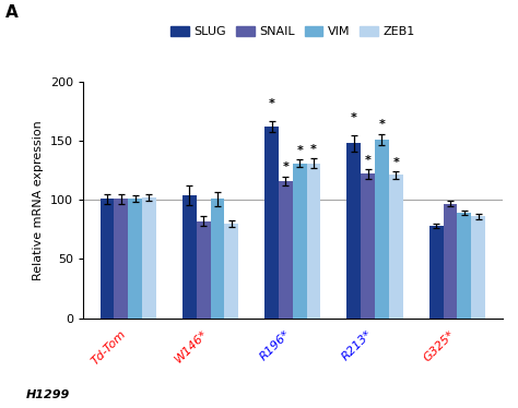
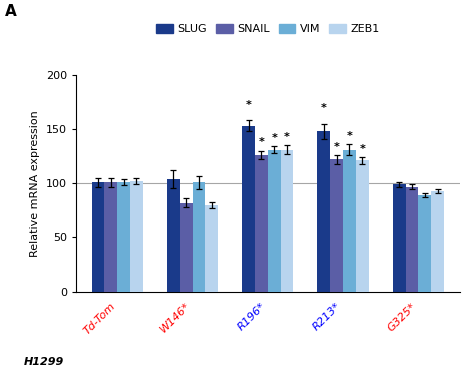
SLUG/R196*: 162 -> 153
SNAIL/R196*: 116 -> 126
VIM/R213*: 151 -> 131
SLUG/G325*: 78 -> 99
ZEB1/G325*: 86 -> 93
